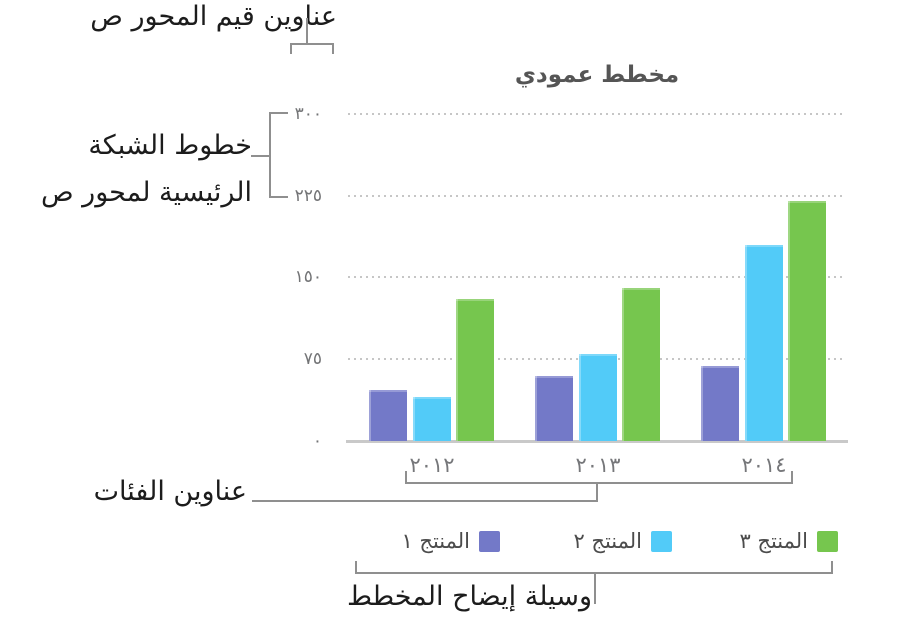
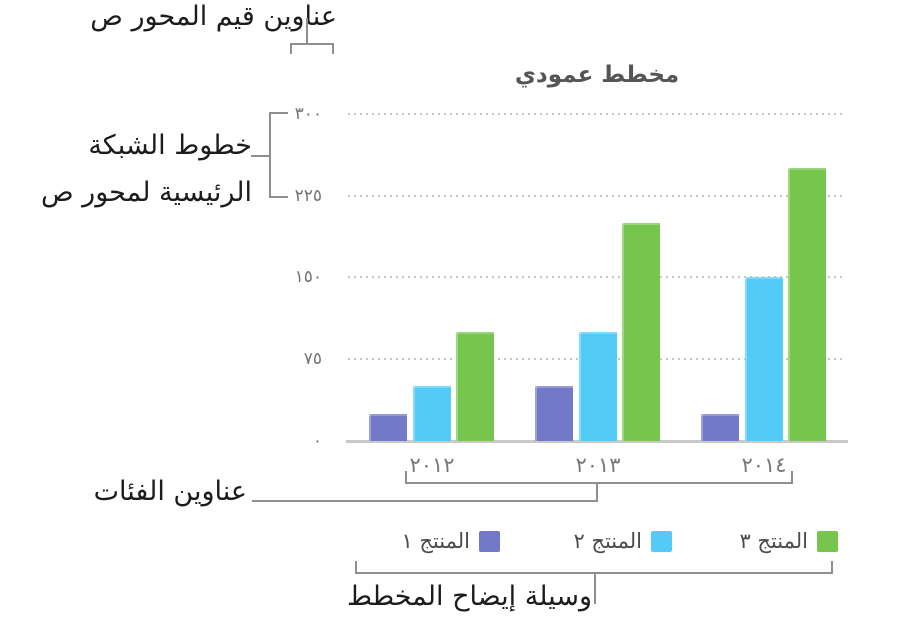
المنتج ١/٢٠١٢: 47 -> 25
المنتج ٢/٢٠١٢: 40 -> 50
المنتج ٣/٢٠١٢: 130 -> 100
المنتج ١/٢٠١٣: 60 -> 50
المنتج ٢/٢٠١٣: 80 -> 100
المنتج ٣/٢٠١٣: 140 -> 200
المنتج ١/٢٠١٤: 69 -> 25
المنتج ٢/٢٠١٤: 180 -> 150
المنتج ٣/٢٠١٤: 220 -> 250
